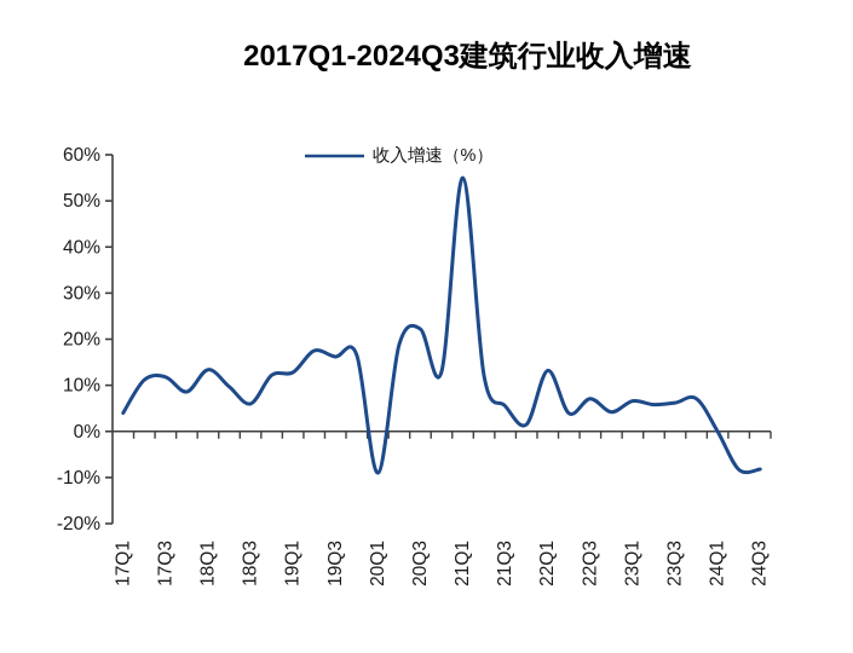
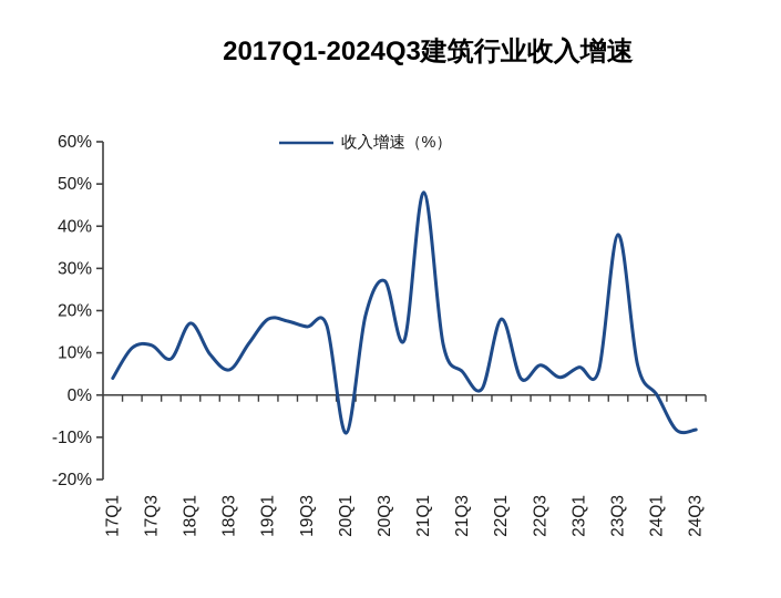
18Q1: 13% -> 17%
19Q1: 13% -> 18%
20Q3: 22% -> 27%
21Q1: 55% -> 48%
22Q1: 13% -> 18%
23Q3: 6% -> 38%
